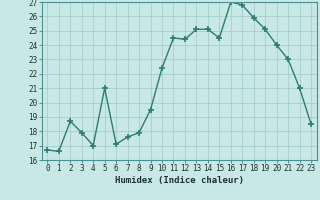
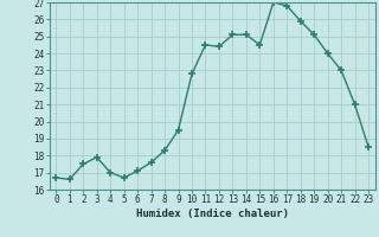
2: 18.7 -> 17.5
5: 21.0 -> 16.7
8: 17.9 -> 18.3
10: 22.4 -> 22.8
